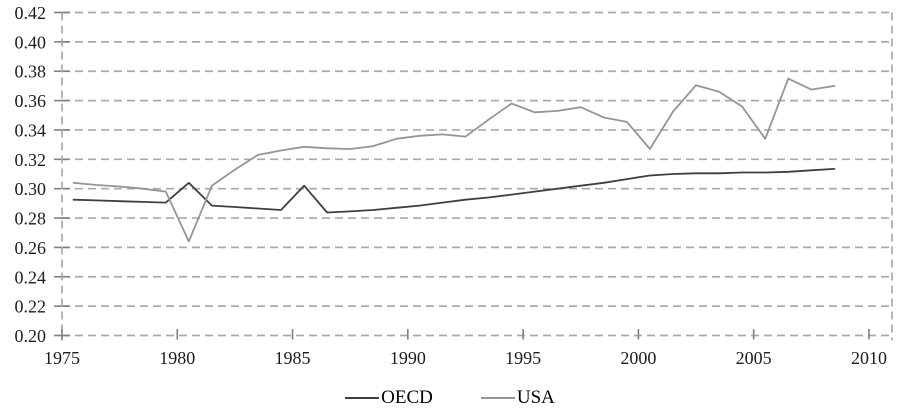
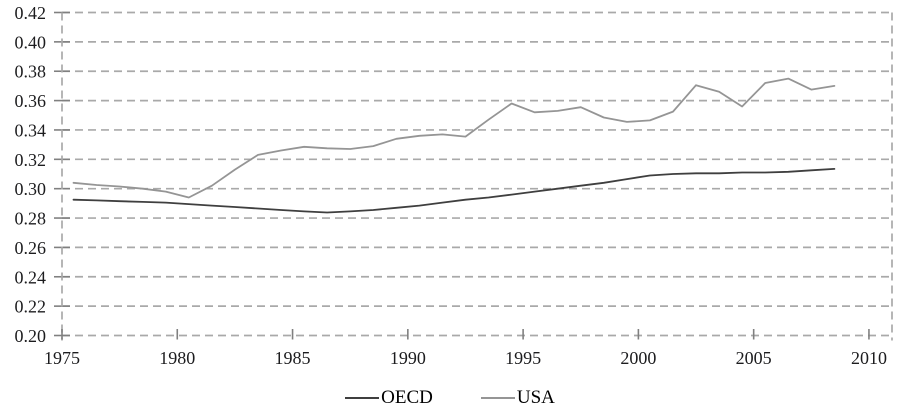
OECD/1980: 0.304 -> 0.289
USA/1980: 0.264 -> 0.294
OECD/1985: 0.302 -> 0.284
USA/2000: 0.327 -> 0.346
USA/2005: 0.334 -> 0.372
